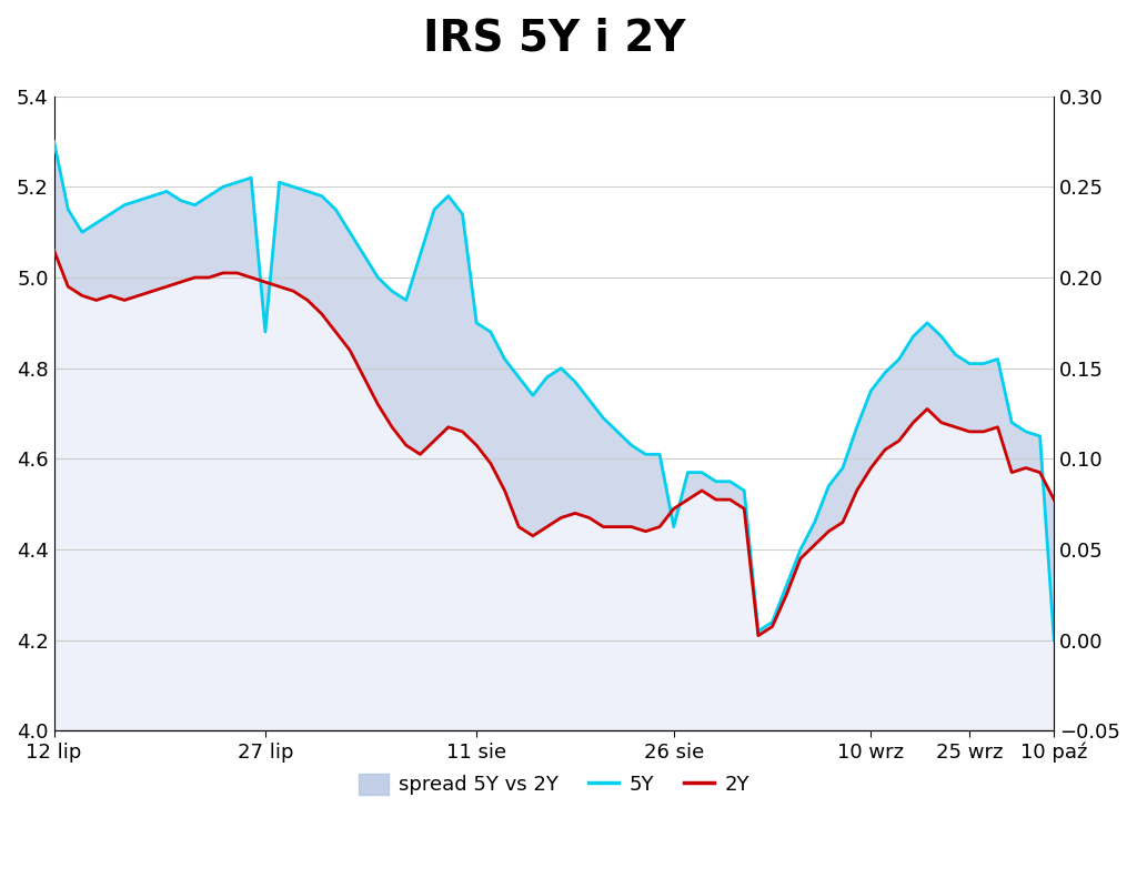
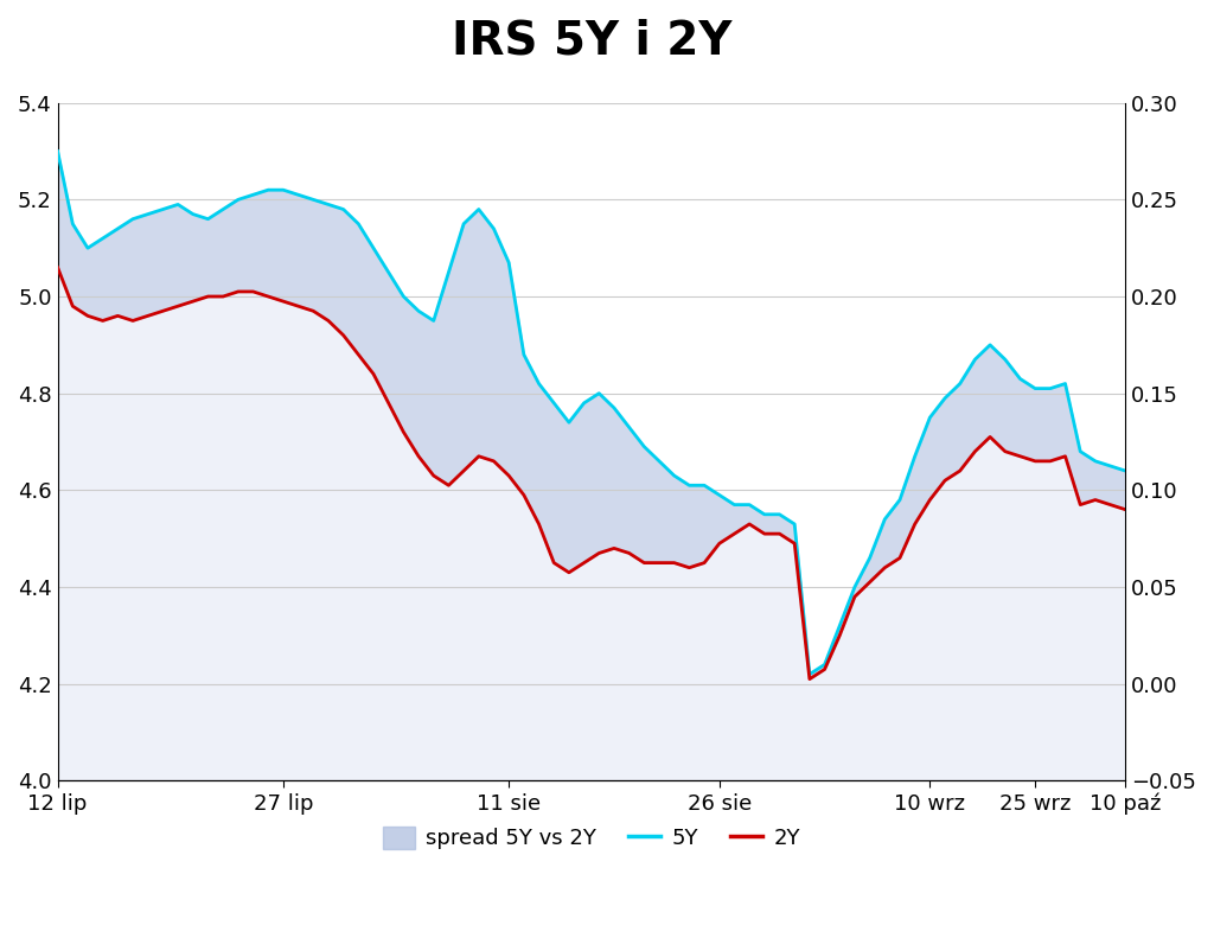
5Y/27 lip: 4.88 -> 5.22
5Y/11 sie: 4.90 -> 5.07
5Y/26 sie: 4.45 -> 4.59
5Y/10 paź: 4.20 -> 4.64
2Y/10 paź: 4.51 -> 4.56
